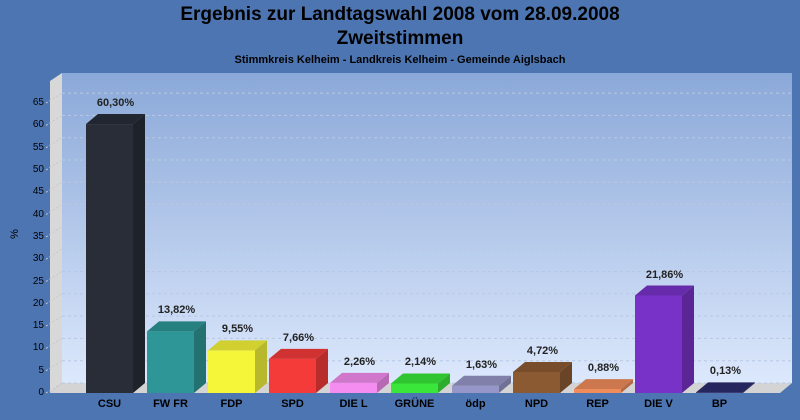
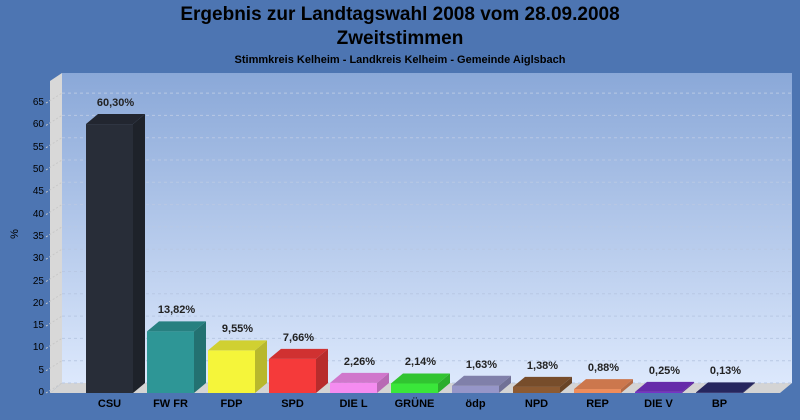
NPD: 4,72% -> 1,38%
DIE V: 21,86% -> 0,25%
